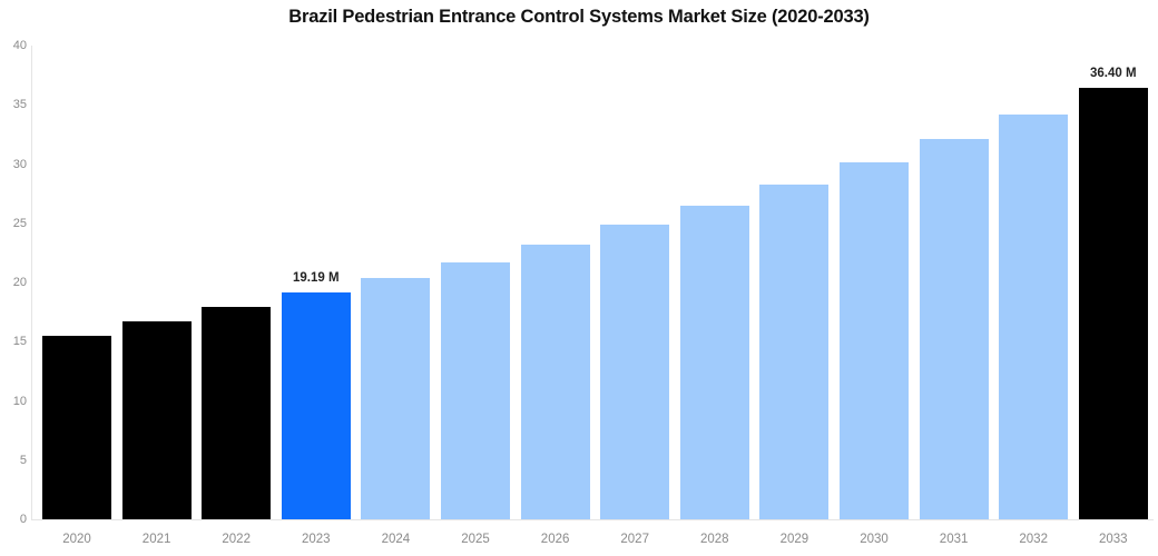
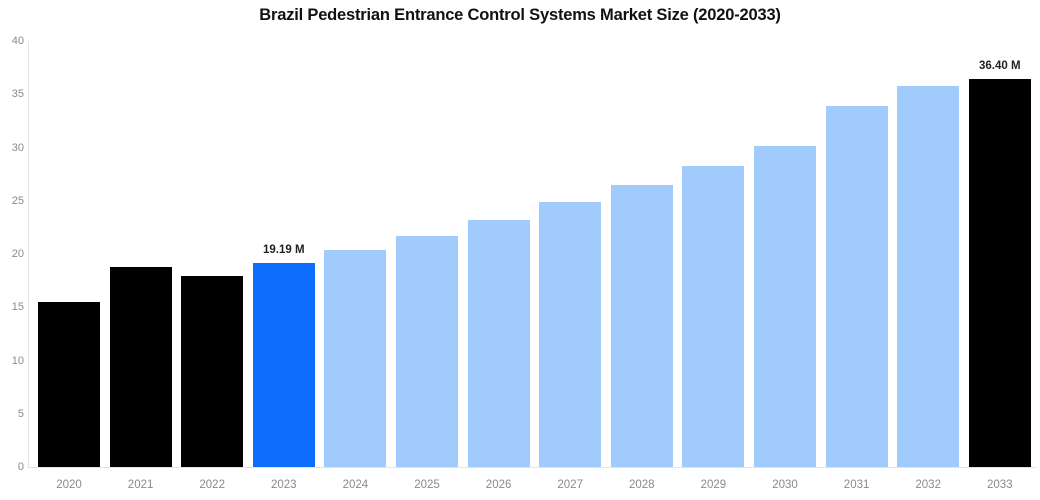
2021: 16.7 -> 18.8
2031: 32.1 -> 33.9
2032: 34.1 -> 35.8
